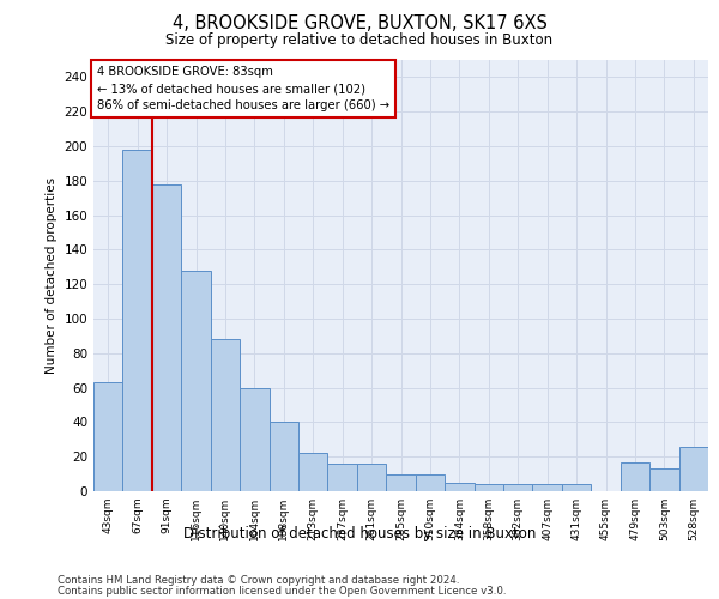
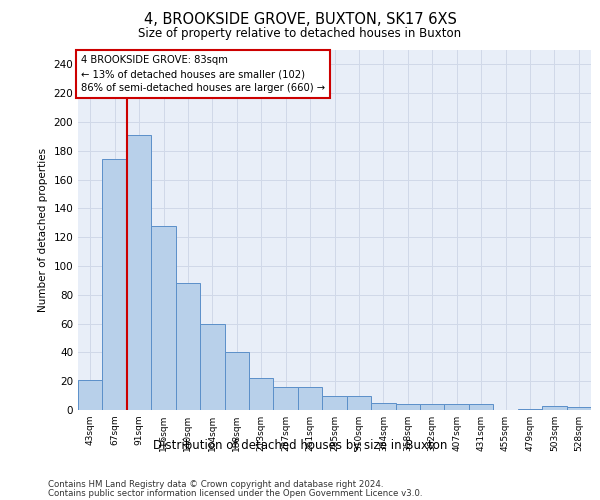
43sqm: 63 -> 21
67sqm: 198 -> 174
91sqm: 178 -> 191
479sqm: 17 -> 1
503sqm: 13 -> 3
528sqm: 26 -> 2
